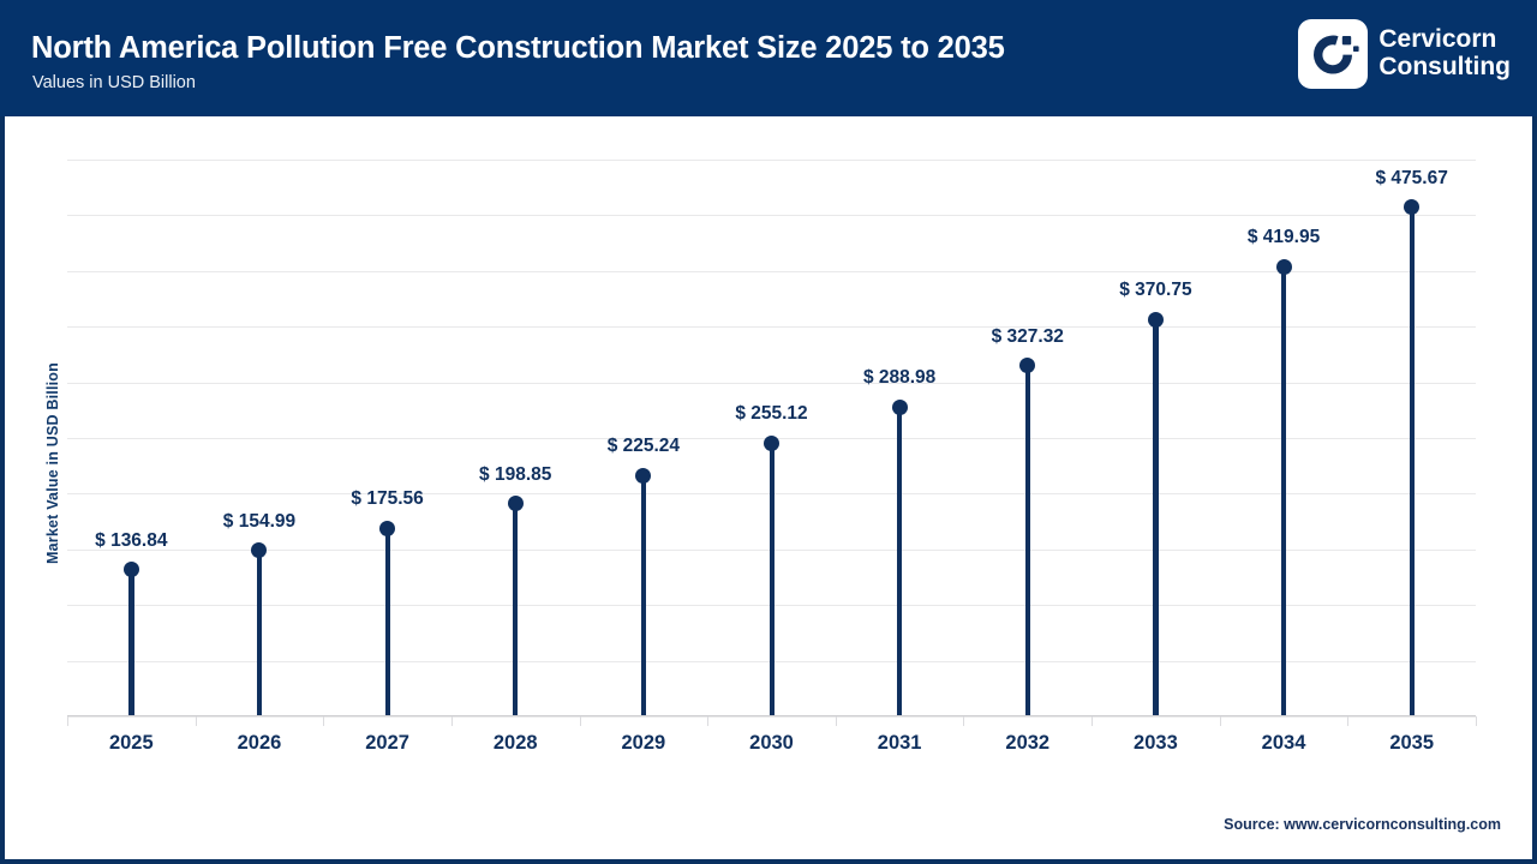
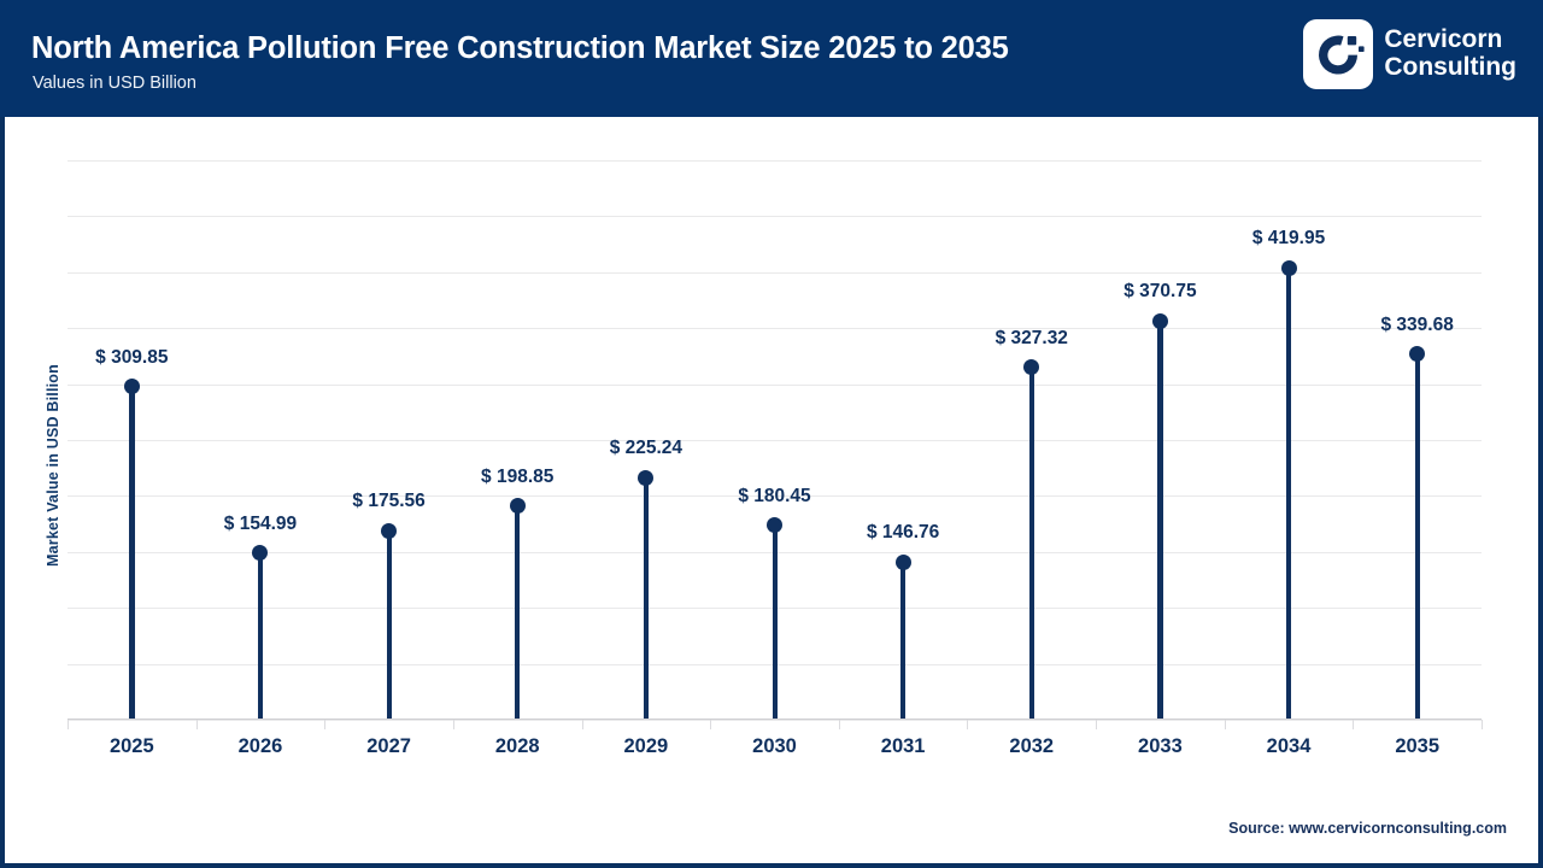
2025: 136.84 -> 309.85
2030: 255.12 -> 180.45
2031: 288.98 -> 146.76
2035: 475.67 -> 339.68
